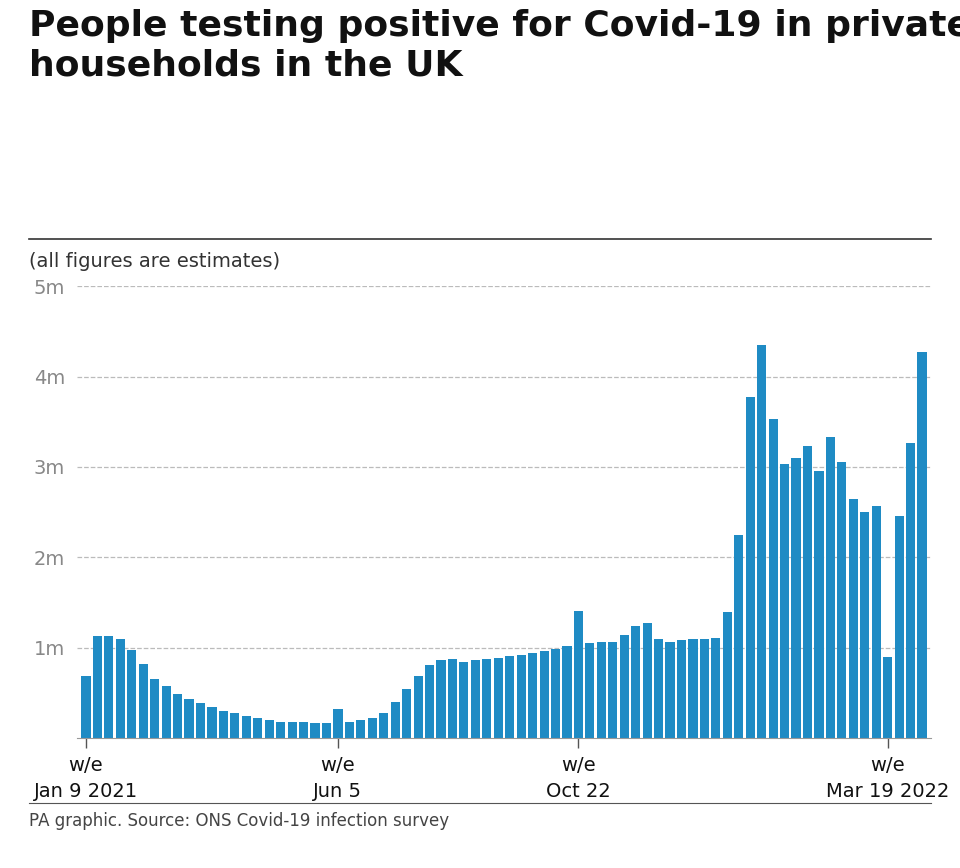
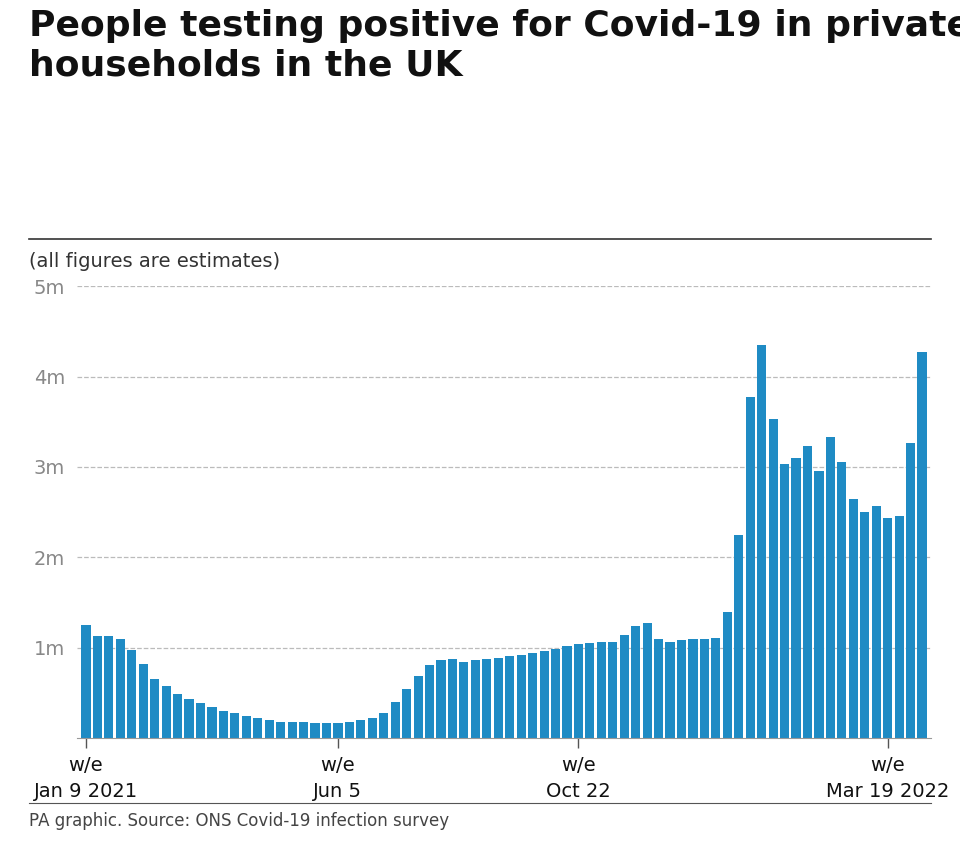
w/e Jan 9 2021: 0.68m -> 1.25m
w/e Jun 5: 0.32m -> 0.16m
w/e Oct 22: 1.40m -> 1.04m
w/e Mar 19 2022: 0.90m -> 2.43m
